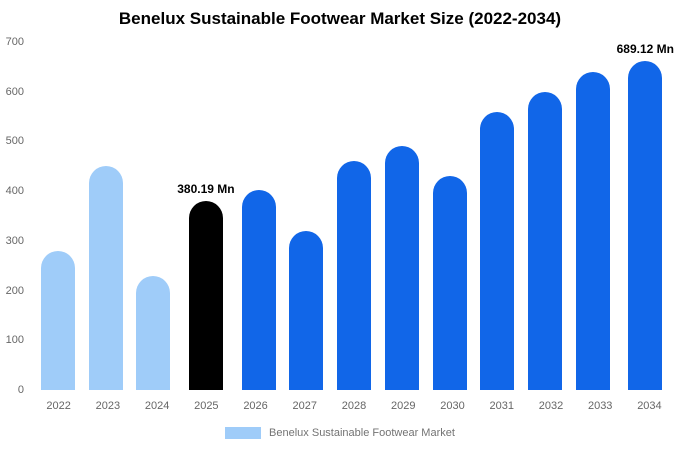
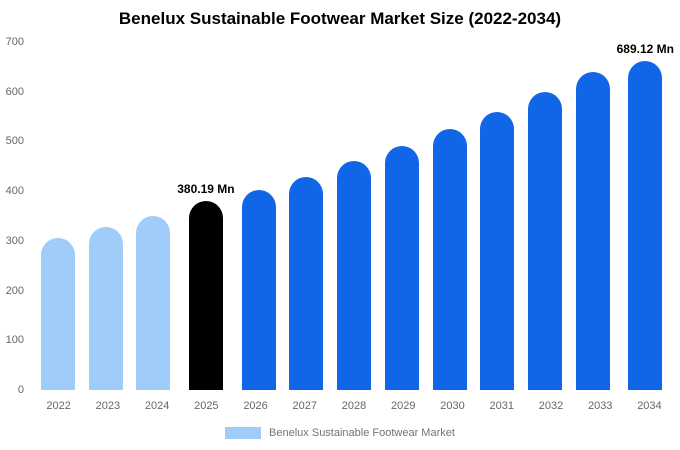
2022: 280 -> 300
2023: 450 -> 330
2024: 230 -> 350
2027: 320 -> 430
2030: 430 -> 520
